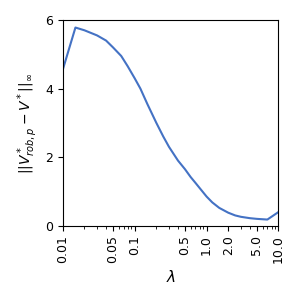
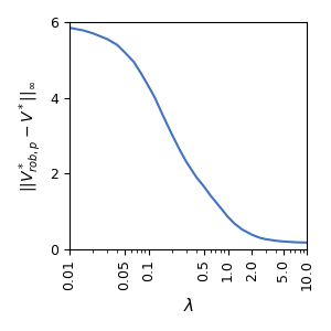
0.01: 4.55 -> 5.85
10.0: 0.40 -> 0.17
